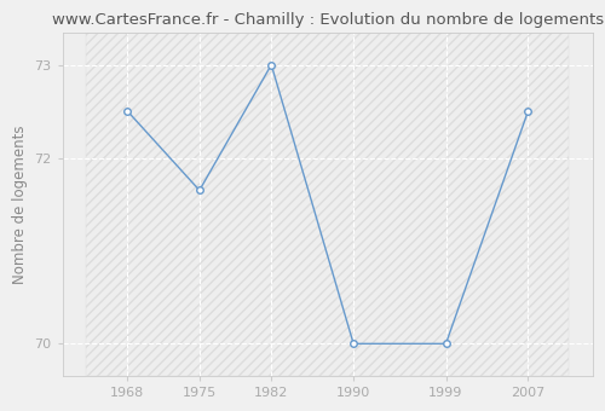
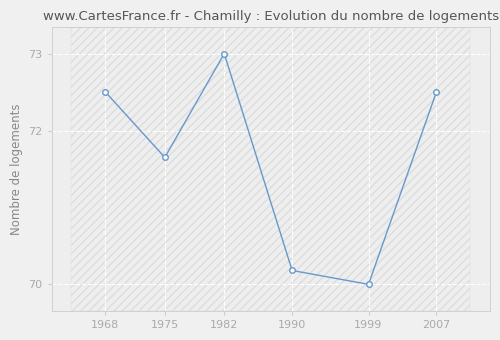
1990: 70.00 -> 70.18
